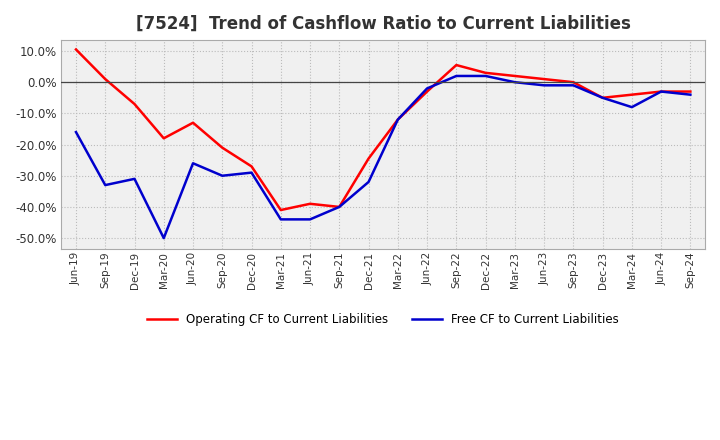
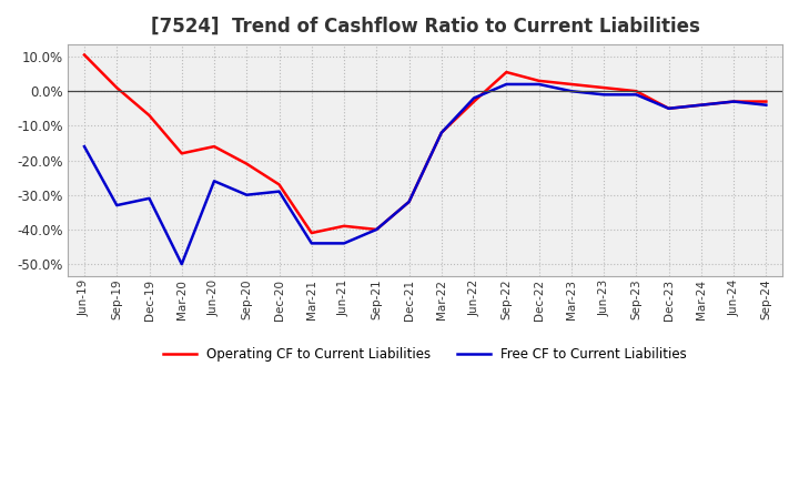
Operating CF to Current Liabilities/Jun-20: -13.0% -> -16.0%
Operating CF to Current Liabilities/Dec-21: -24.5% -> -32.0%
Free CF to Current Liabilities/Mar-24: -8% -> -4%
